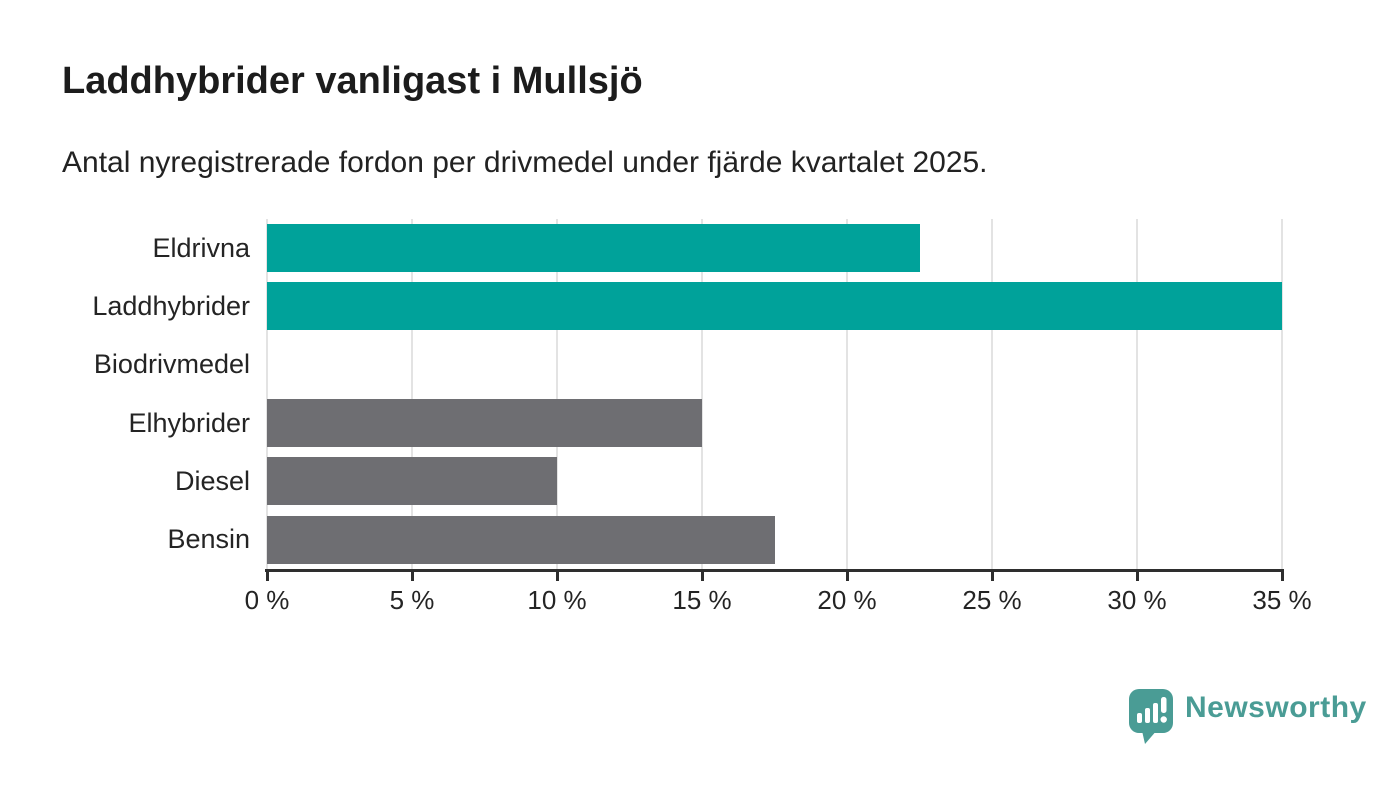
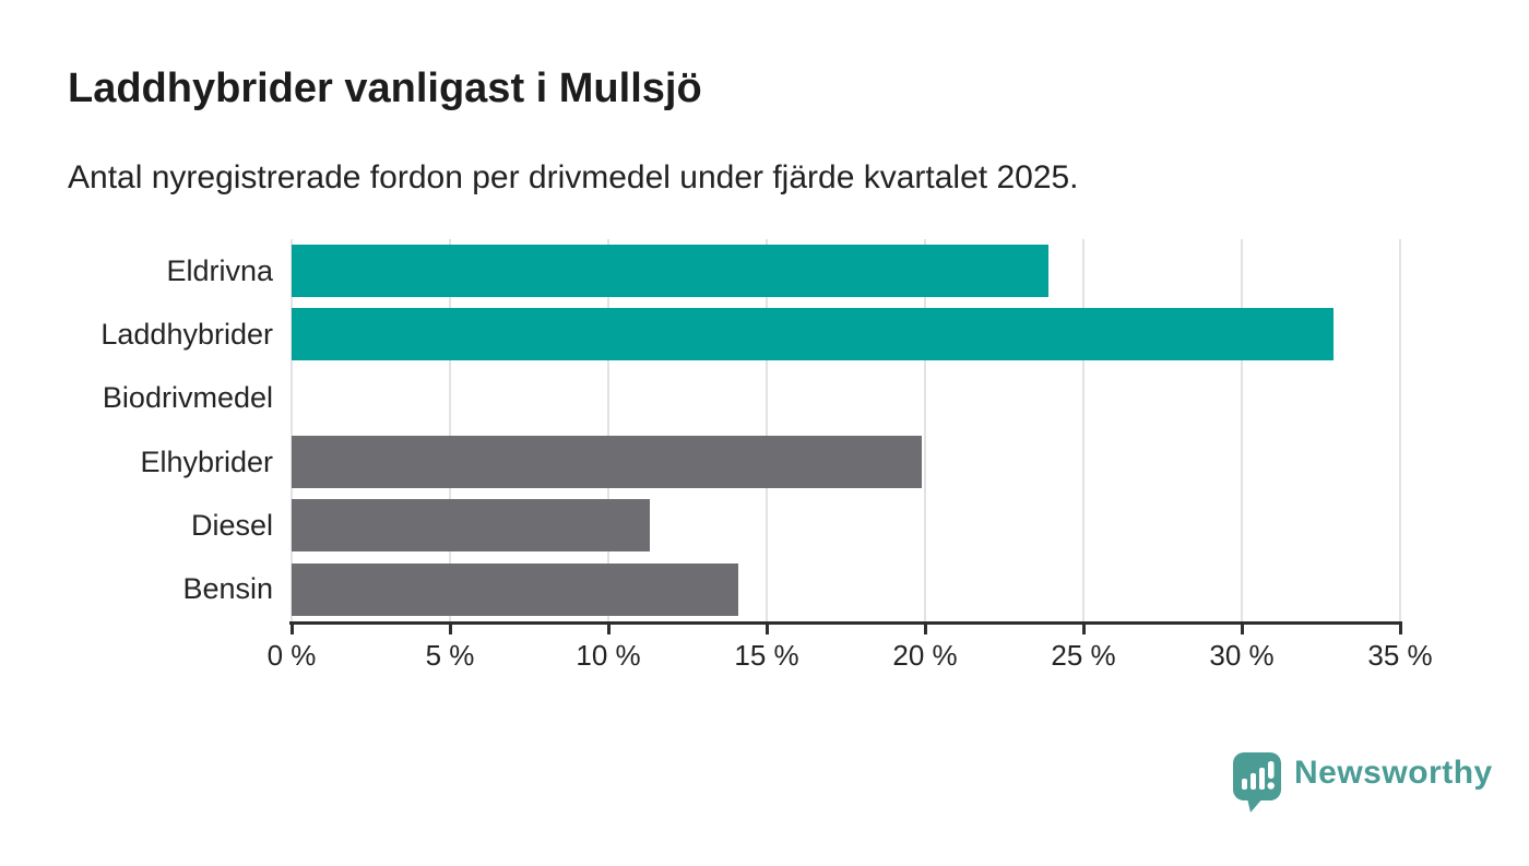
Eldrivna: 22.5% -> 23.9%
Laddhybrider: 35.0% -> 32.9%
Elhybrider: 15.0% -> 19.9%
Diesel: 10.0% -> 11.3%
Bensin: 17.5% -> 14.1%
